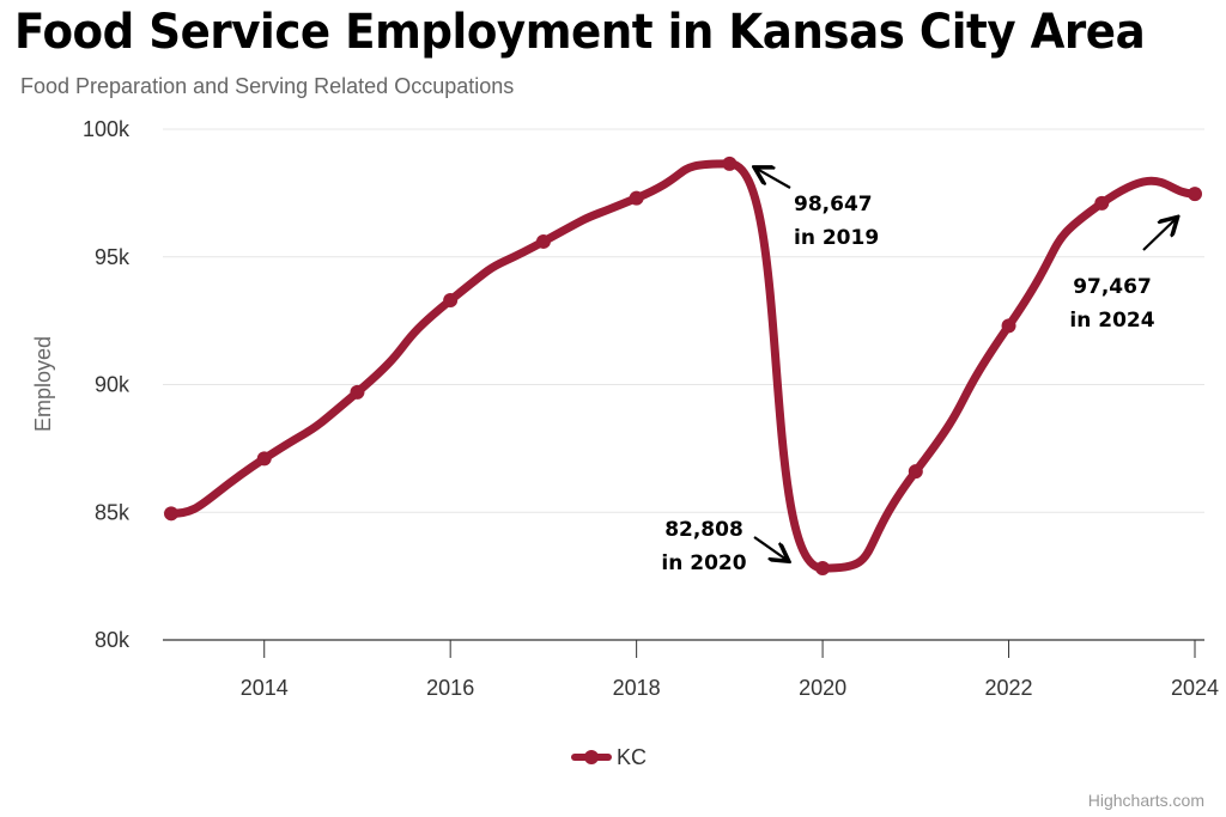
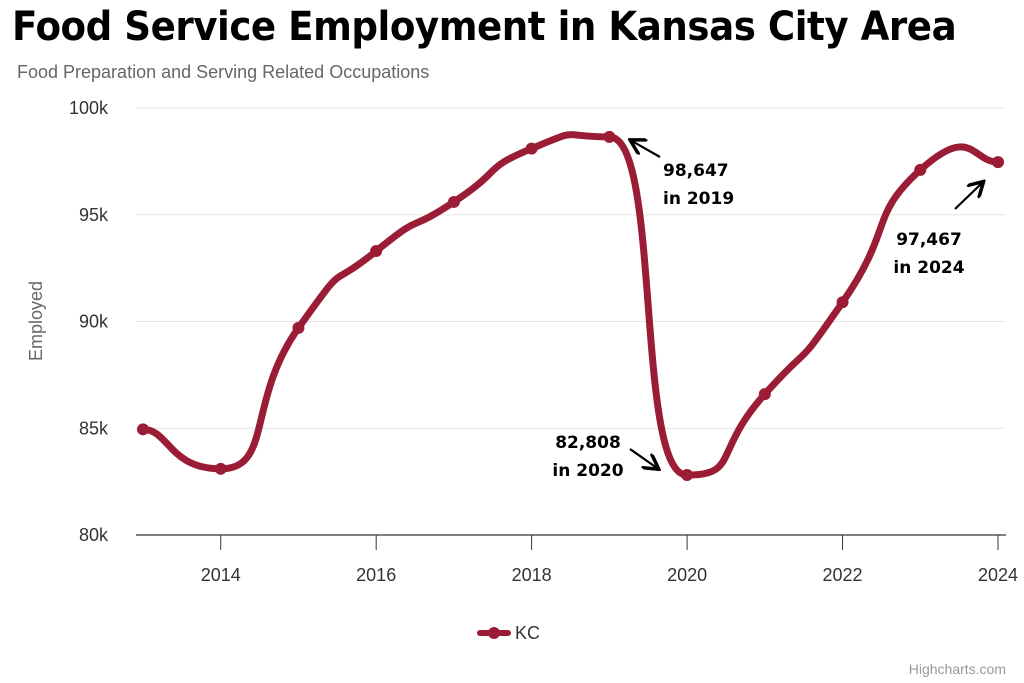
2014: 87.1k -> 83.1k
2018: 97.3k -> 98.1k
2022: 92.3k -> 90.9k
